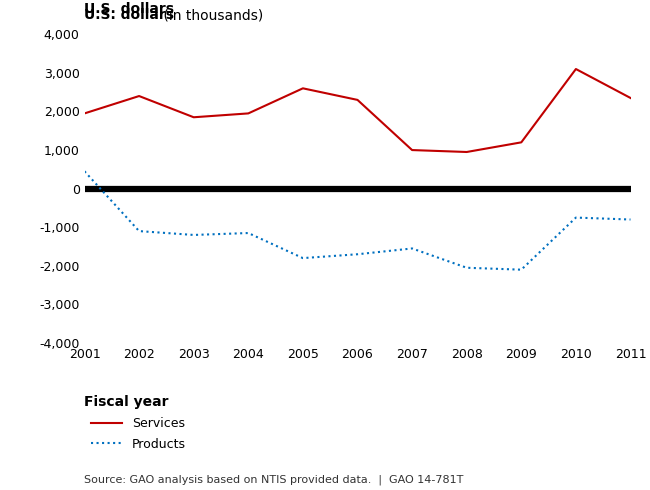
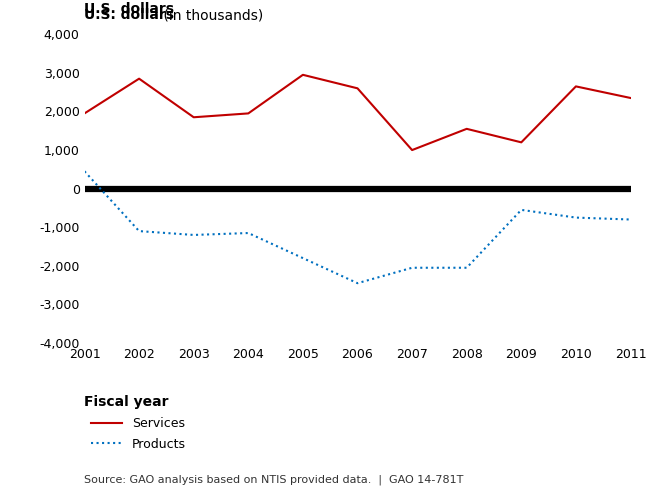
Services/2002: 2,400 -> 2,850
Services/2005: 2,600 -> 2,950
Services/2006: 2,300 -> 2,600
Products/2006: -1,700 -> -2,450
Products/2007: -1,550 -> -2,050
Services/2008: 950 -> 1,550
Products/2009: -2,100 -> -550
Services/2010: 3,100 -> 2,650
